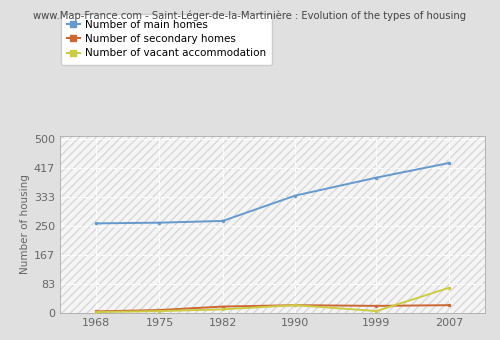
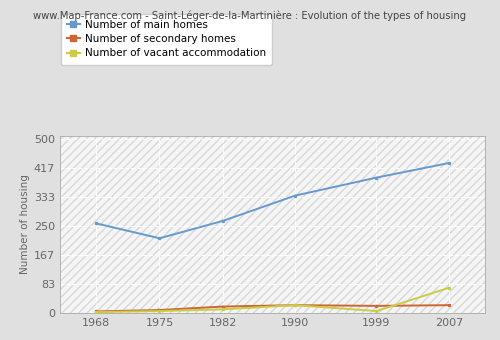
Number of main homes/1975: 260 -> 215
